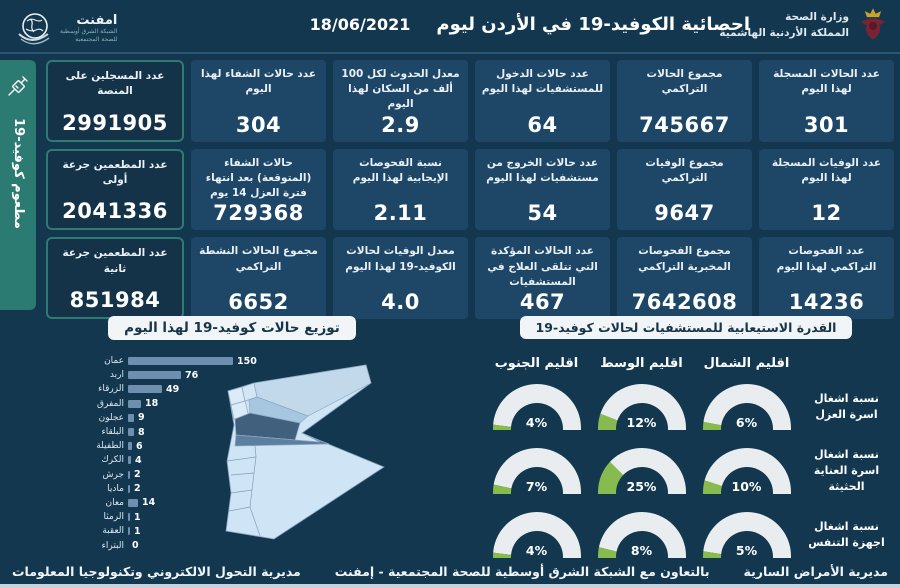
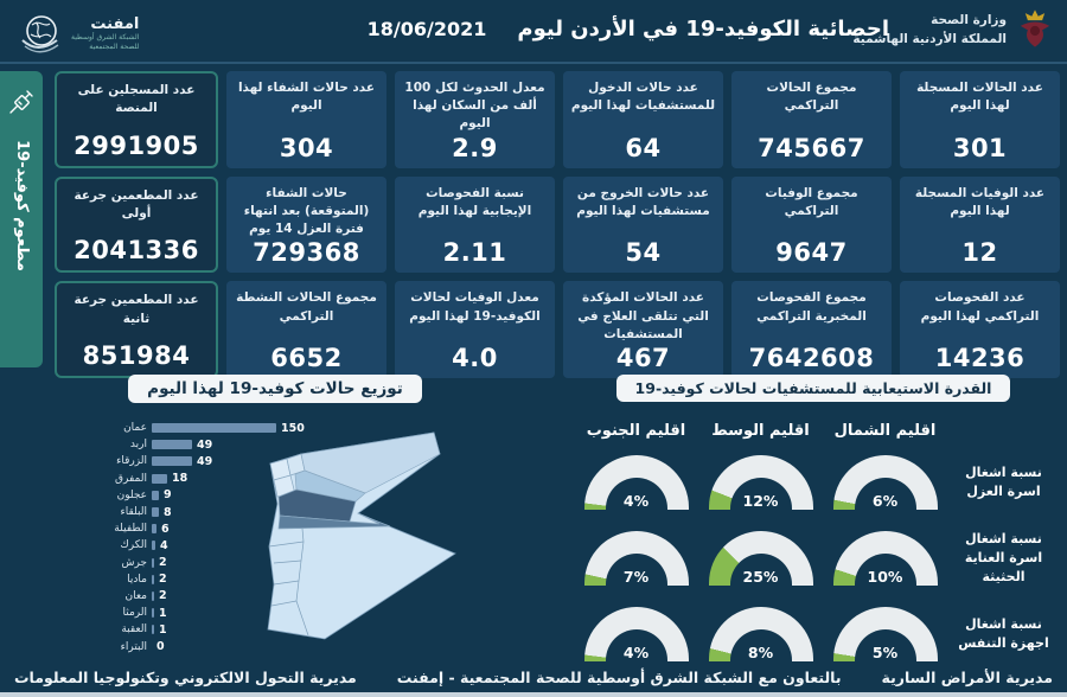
توزيع حالات كوفيد-19 لهذا اليوم/اربد: 76 -> 49
توزيع حالات كوفيد-19 لهذا اليوم/معان: 14 -> 2
